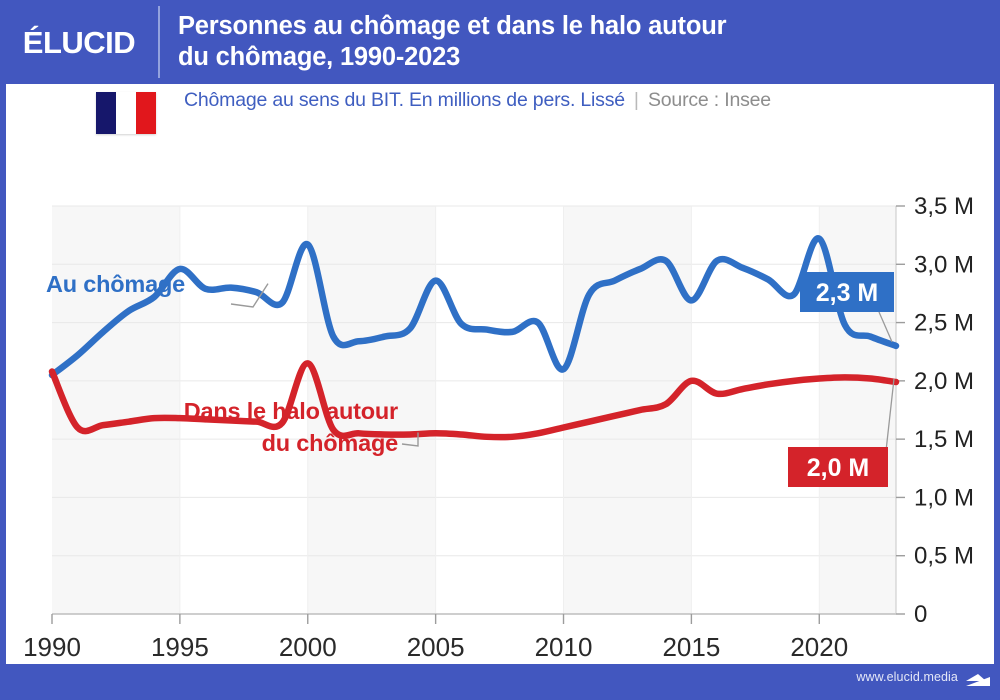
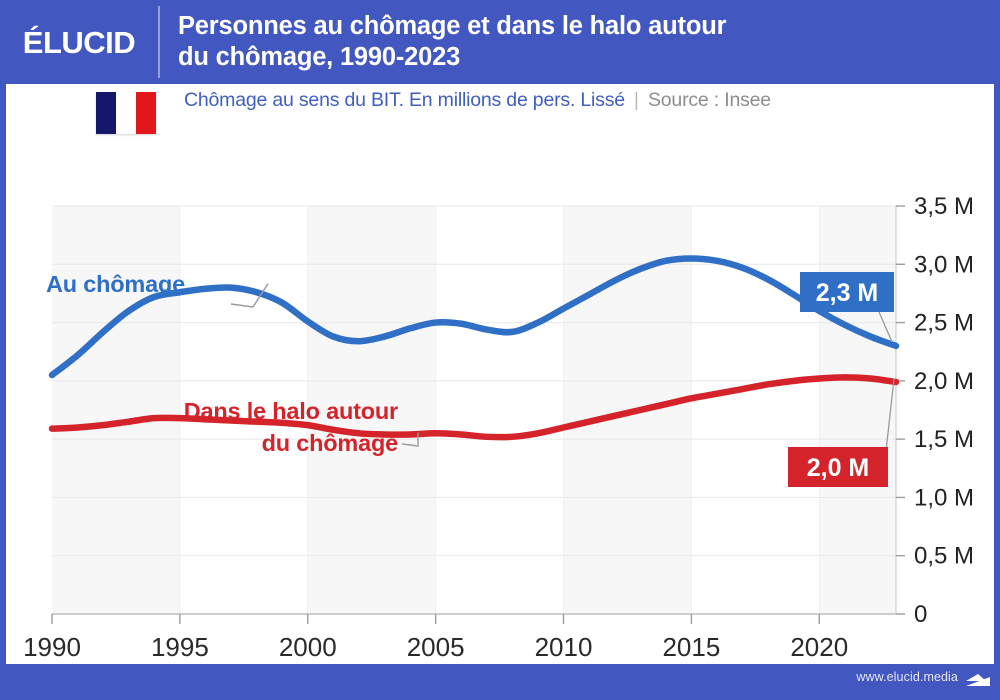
Dans le halo autour du chômage/1990: 2,08M -> 1,59M
Au chômage/1995: 2,96M -> 2,76M
Au chômage/2000: 3,17M -> 2,51M
Dans le halo autour du chômage/2000: 2,15M -> 1,62M
Au chômage/2005: 2,86M -> 2,50M
Au chômage/2010: 2,10M -> 2,62M
Au chômage/2015: 2,69M -> 3,05M
Dans le halo autour du chômage/2015: 2,00M -> 1,85M
Au chômage/2020: 3,22M -> 2,60M
